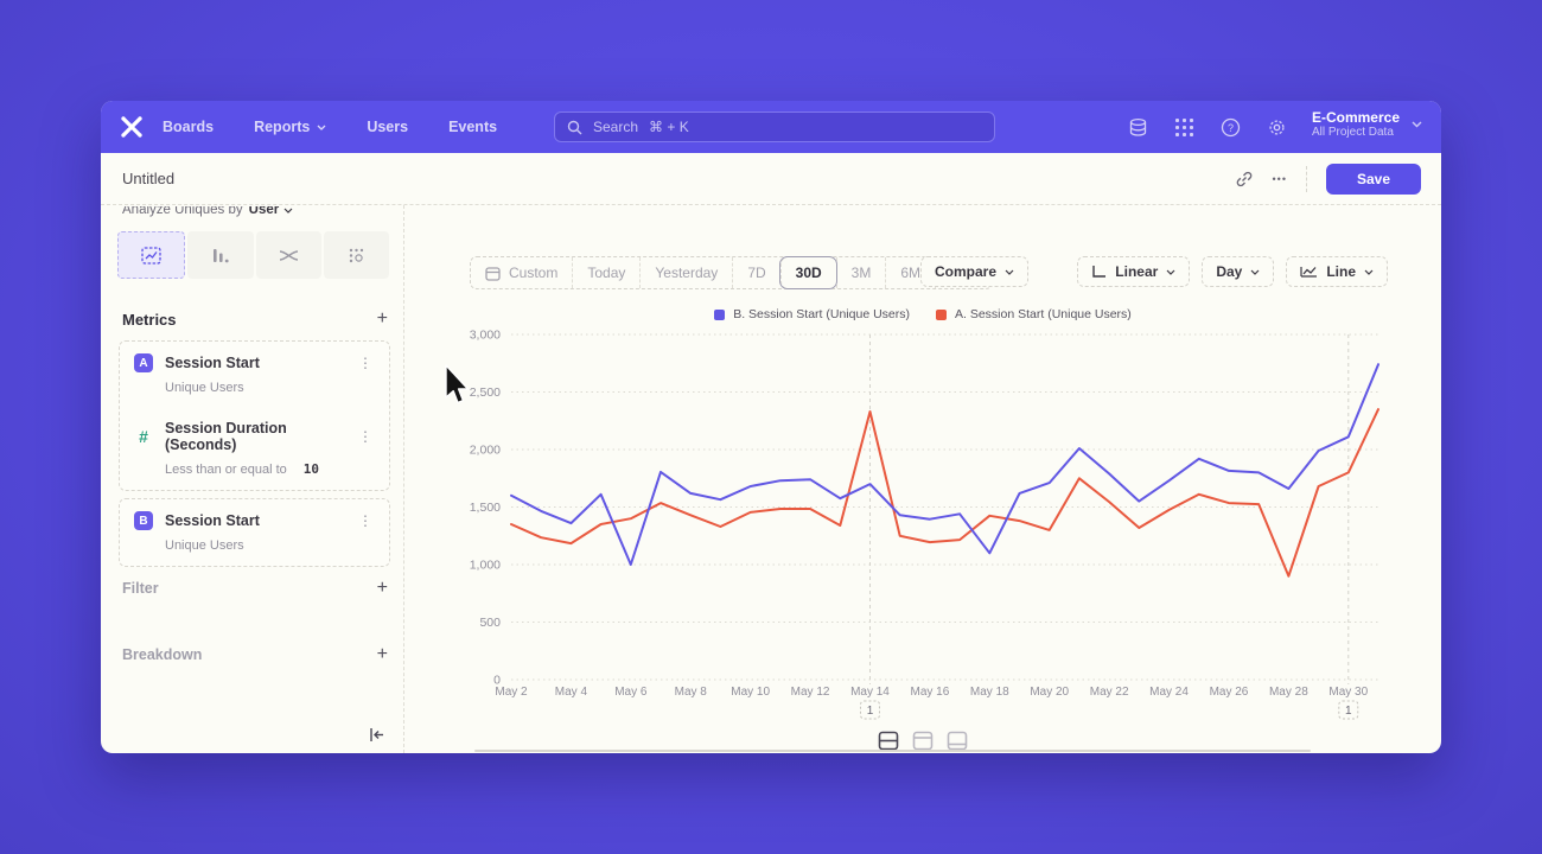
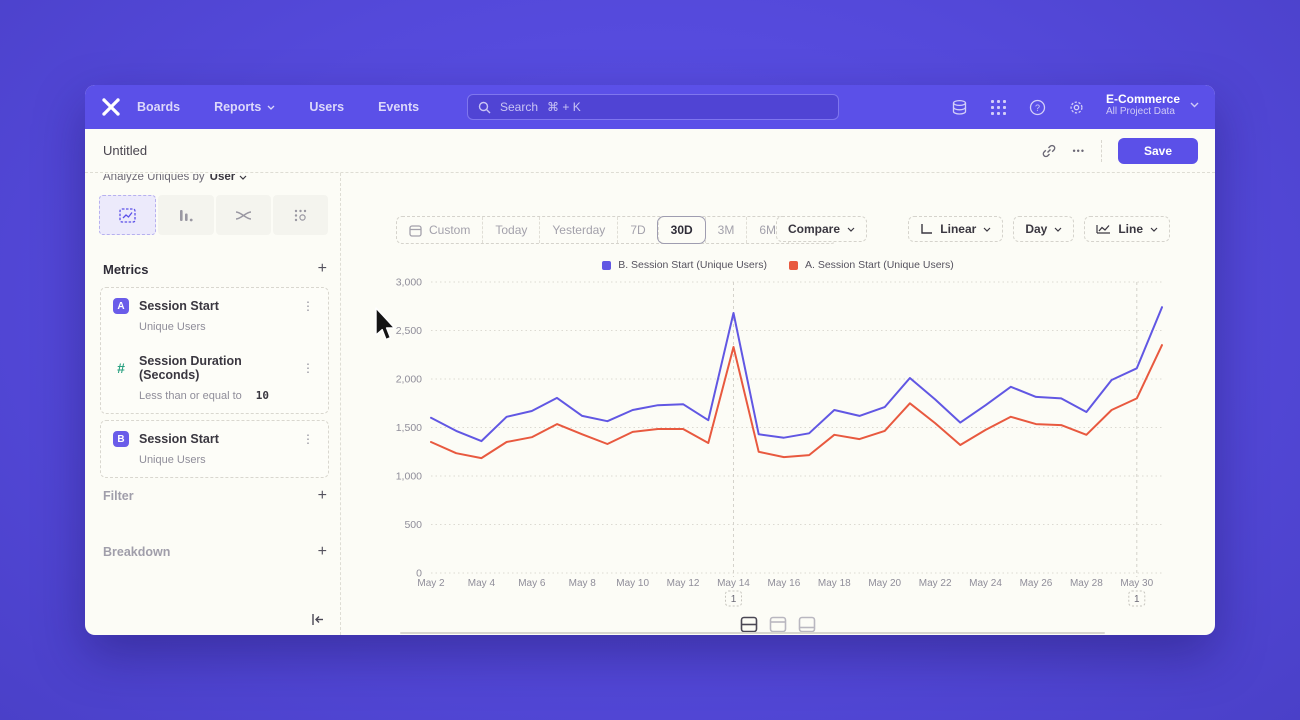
B. Session Start (Unique Users)/May 6: 1000 -> 1700
B. Session Start (Unique Users)/May 14: 1700 -> 2700
B. Session Start (Unique Users)/May 18: 1100 -> 1700
A. Session Start (Unique Users)/May 20: 1300 -> 1500
A. Session Start (Unique Users)/May 28: 900 -> 1400
